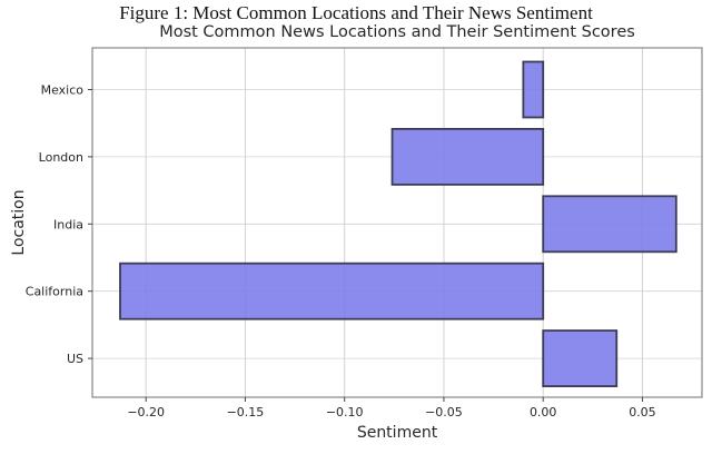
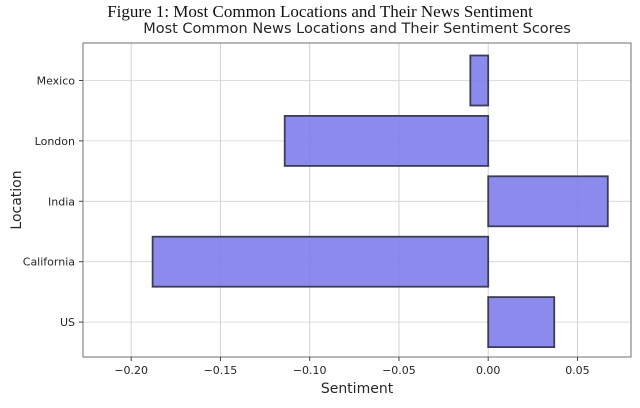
London: -0.076 -> -0.114
California: -0.213 -> -0.188
